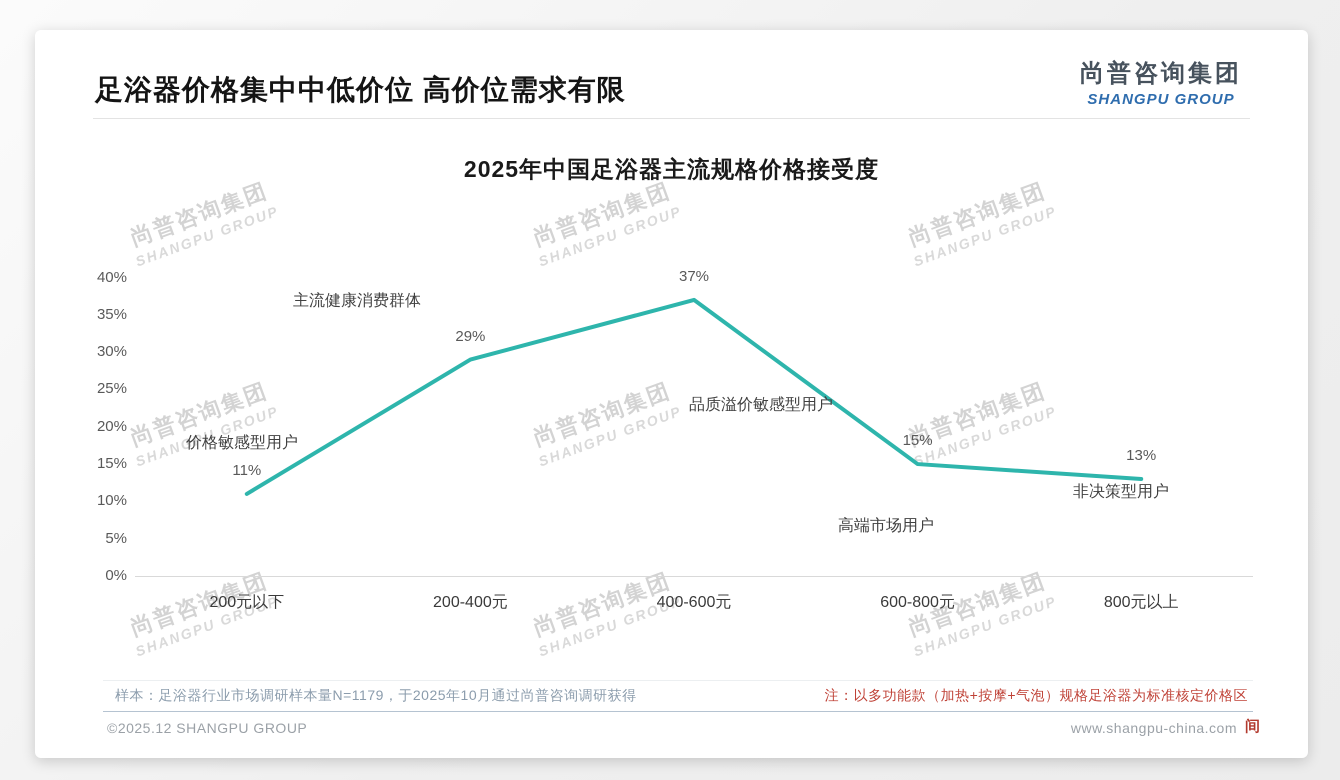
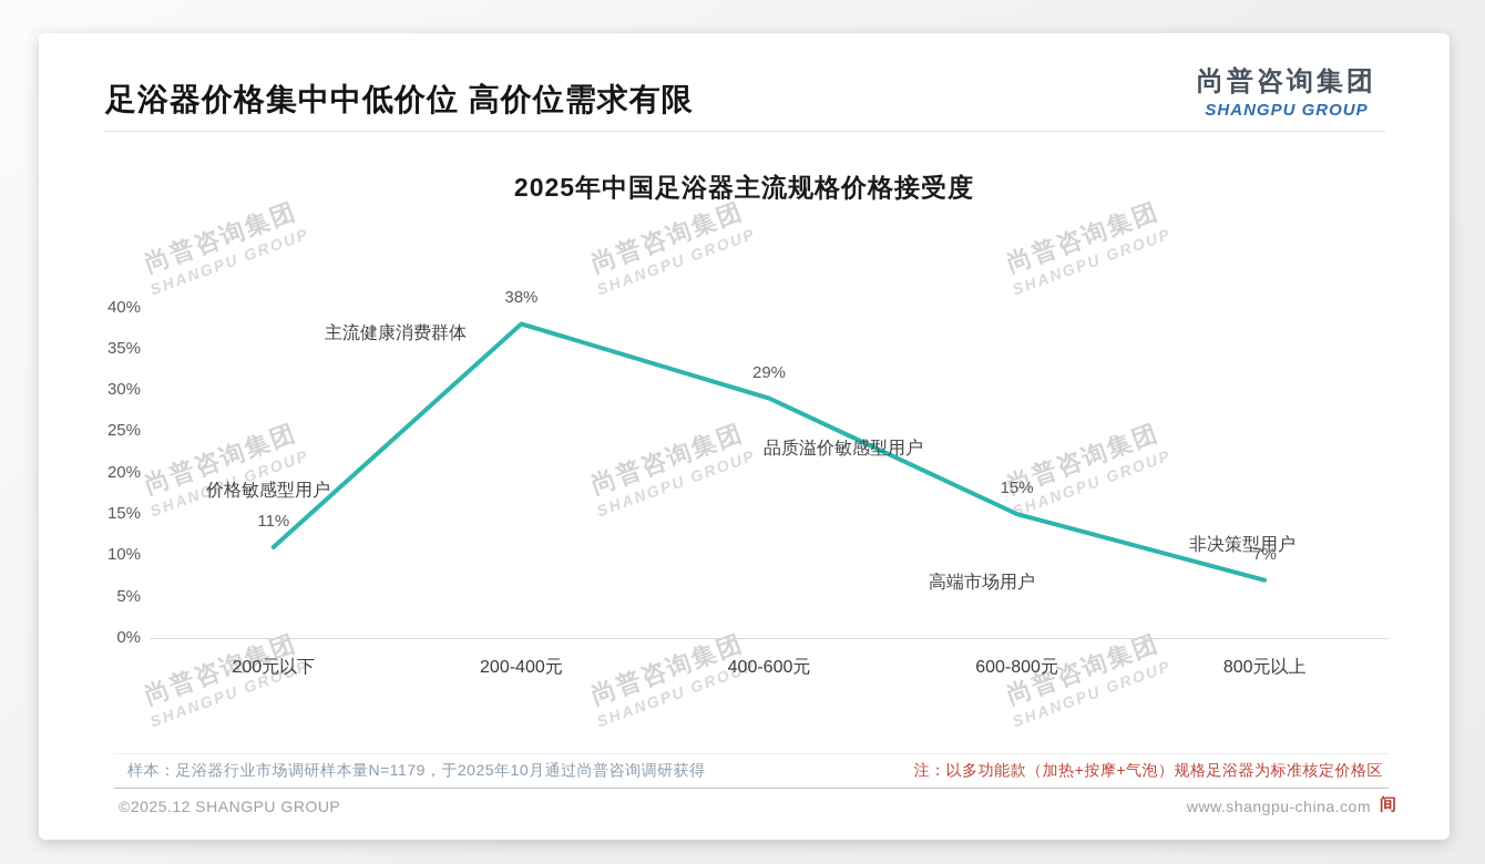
200-400元: 29% -> 38%
400-600元: 37% -> 29%
800元以上: 13% -> 7%
